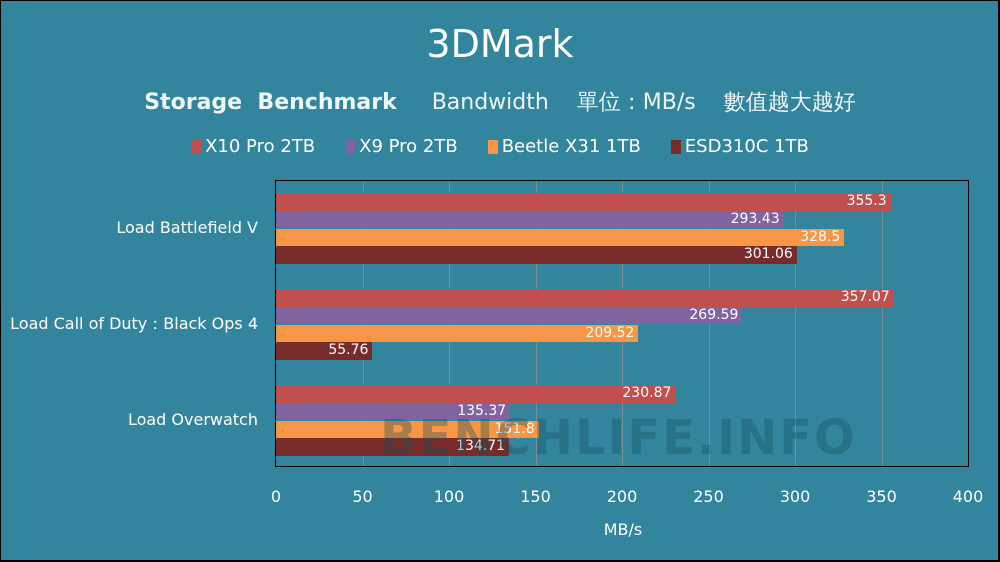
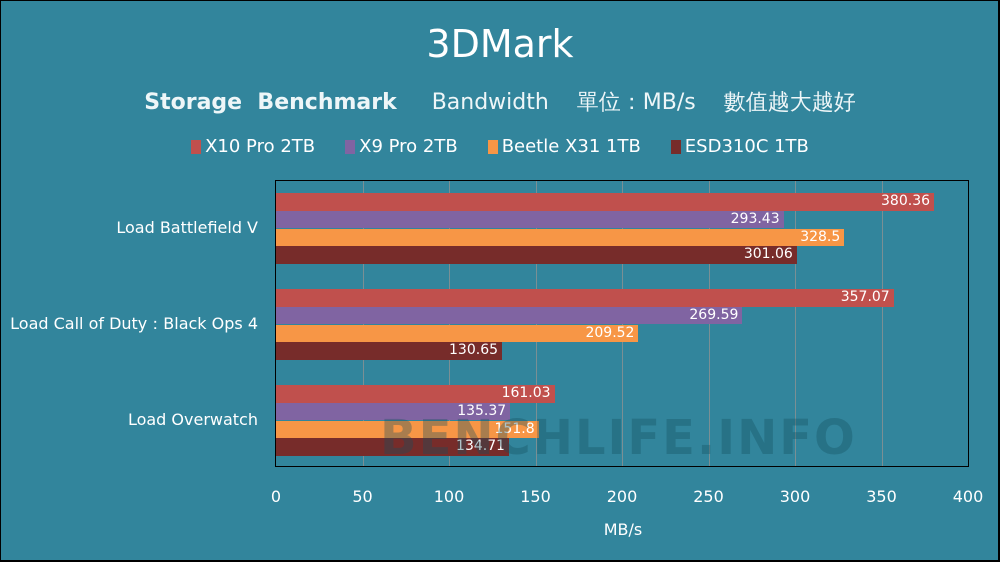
X10 Pro 2TB/Load Battlefield V: 355.3 -> 380.36
ESD310C 1TB/Load Call of Duty：Black Ops 4: 55.76 -> 130.65
X10 Pro 2TB/Load Overwatch: 230.87 -> 161.03
